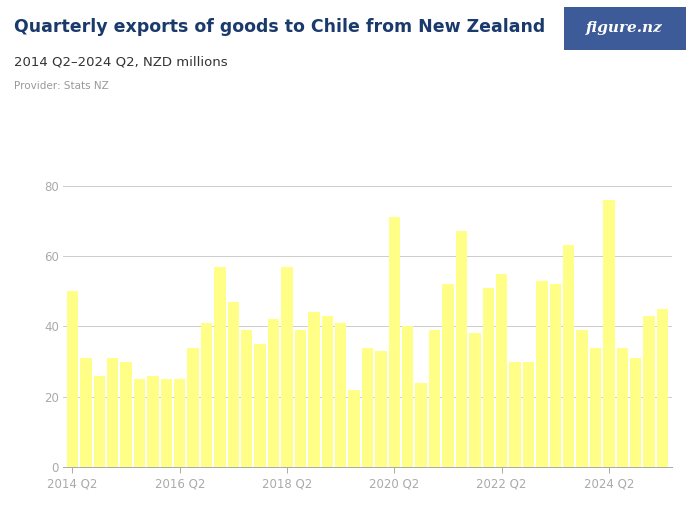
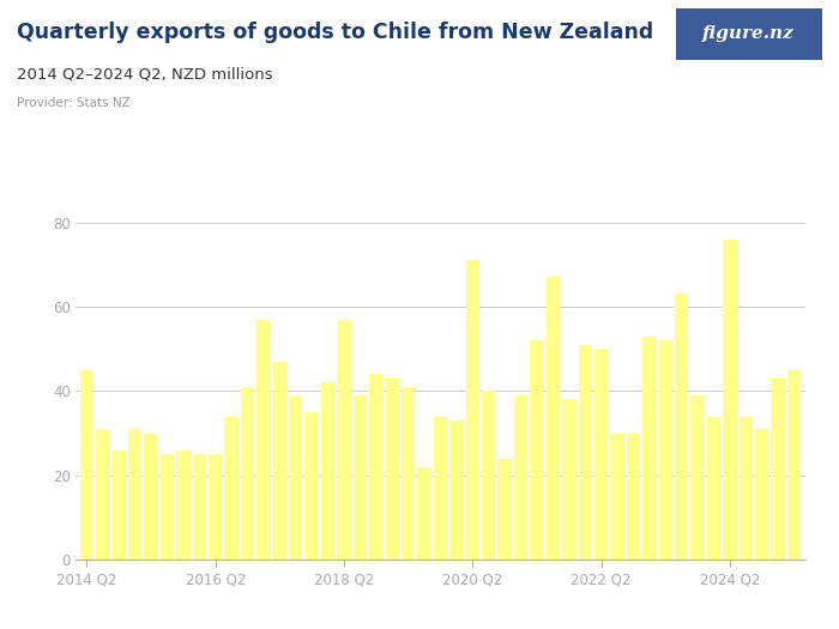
2014 Q2: 50 -> 45
2022 Q2: 55 -> 50
